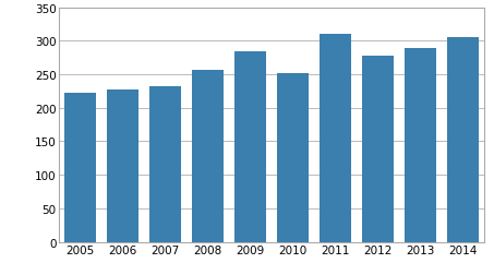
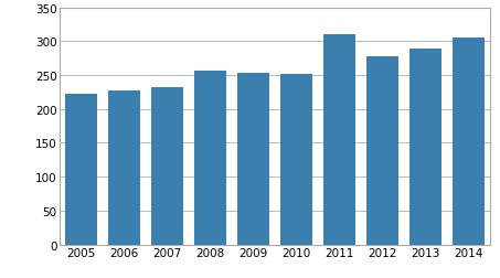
2009: 285 -> 254
